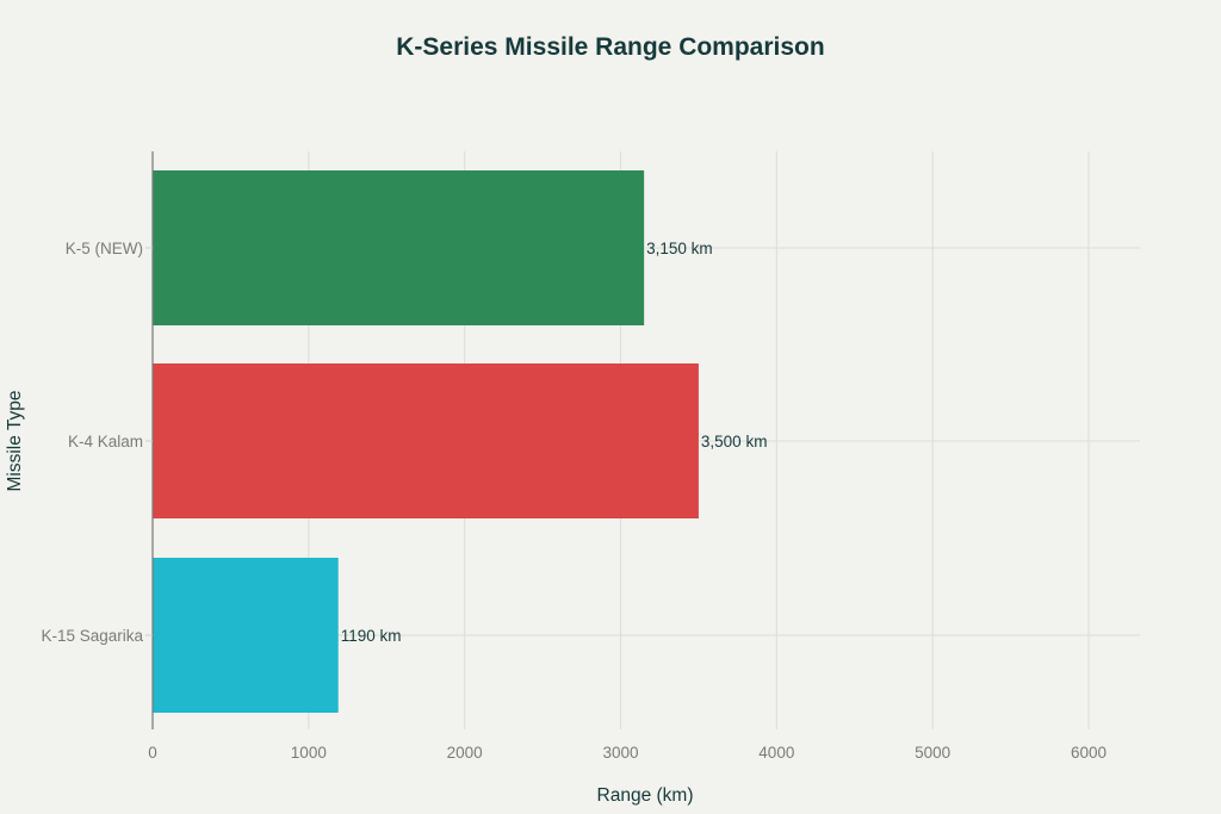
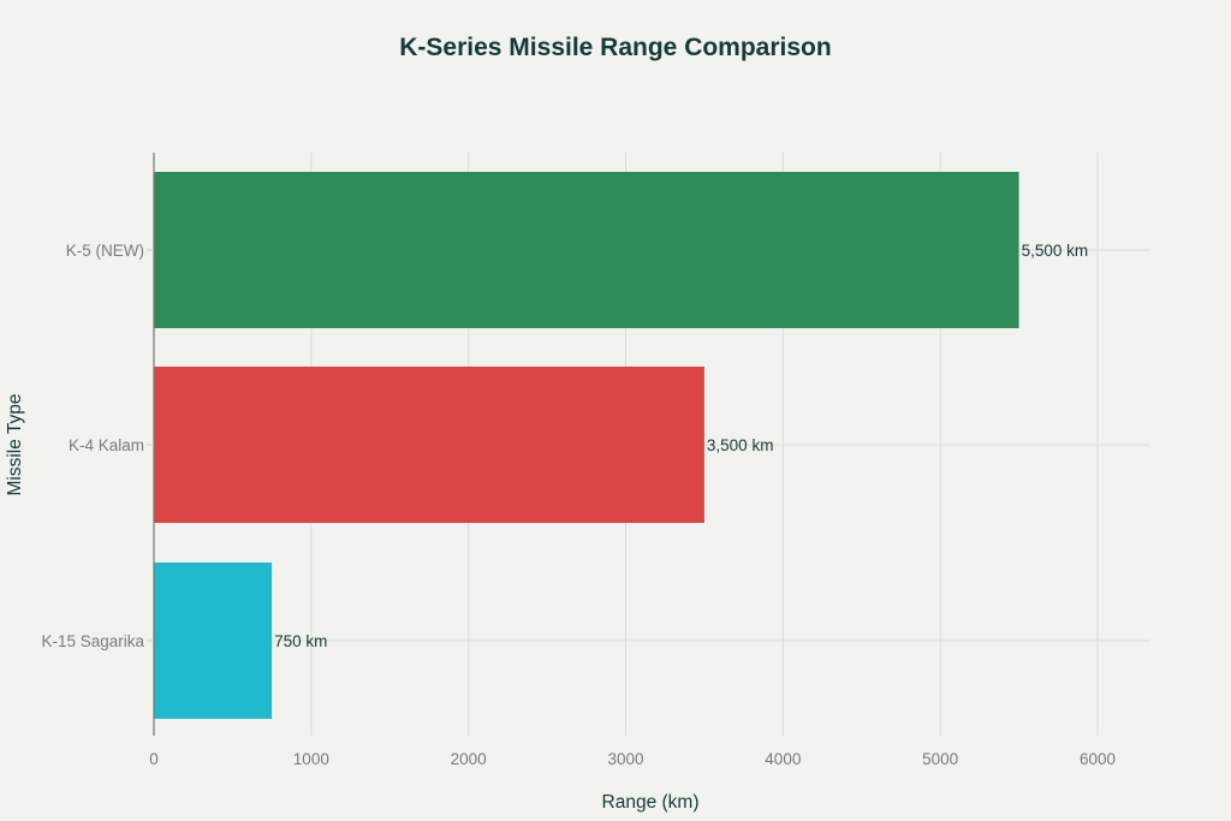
K-5 (NEW): 3,150 -> 5,500
K-15 Sagarika: 1190 -> 750
